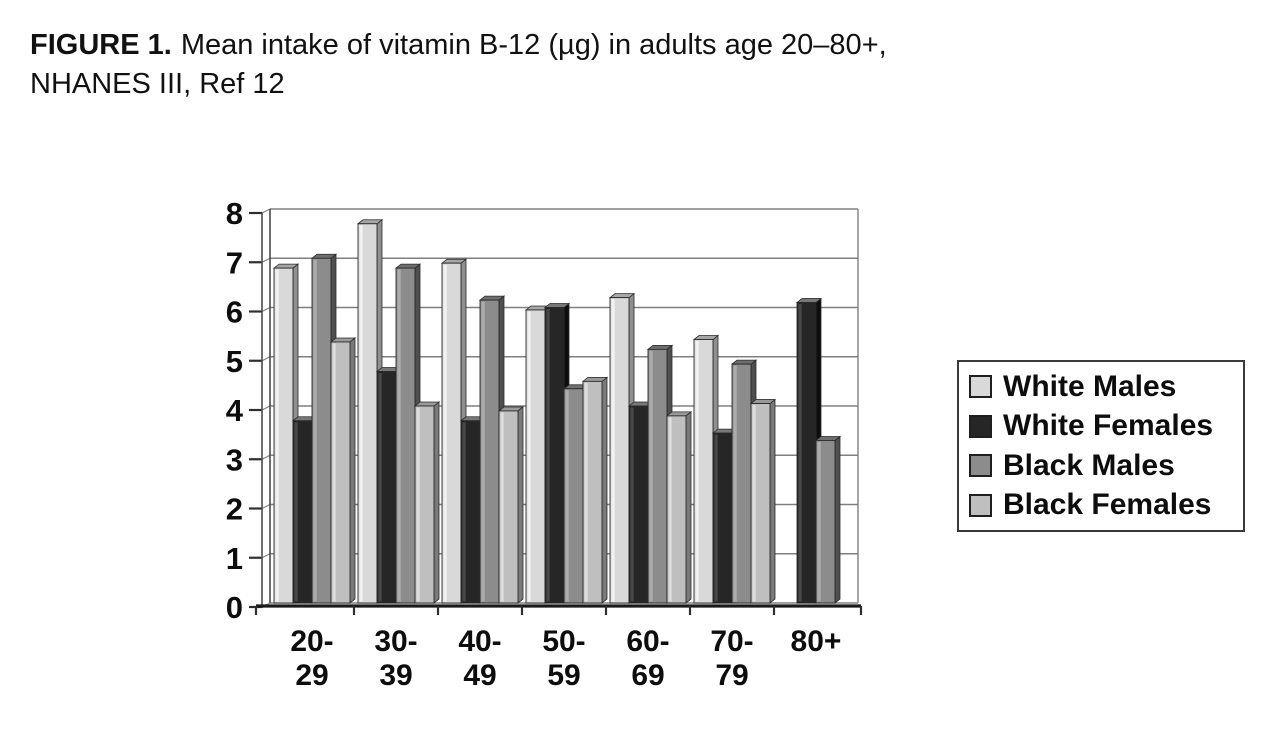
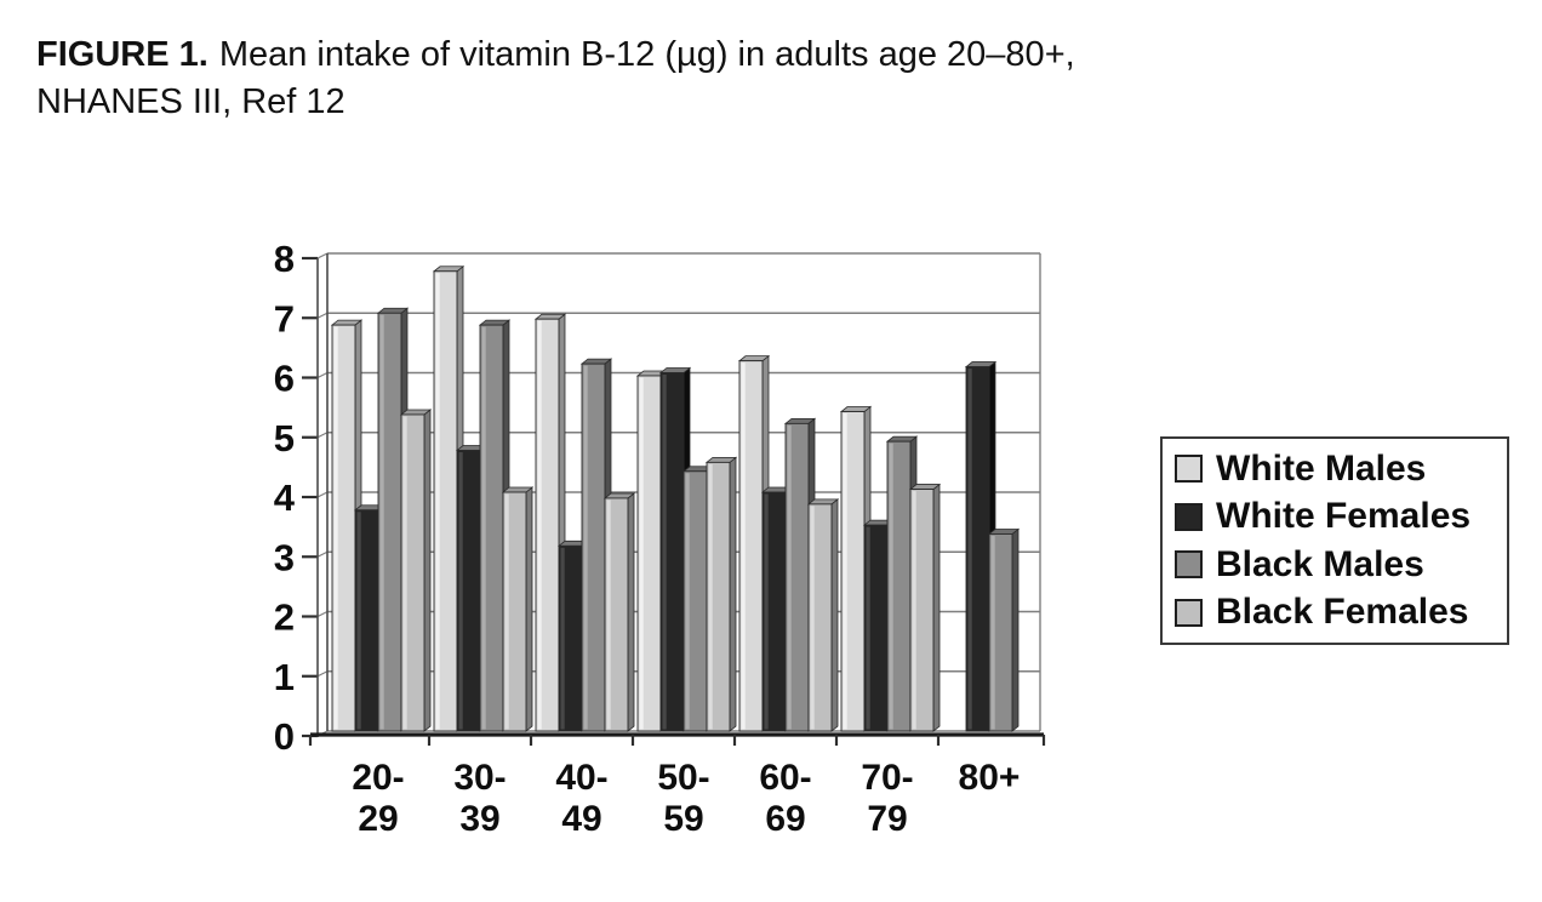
White Females/40-49: 3.7 -> 3.1
